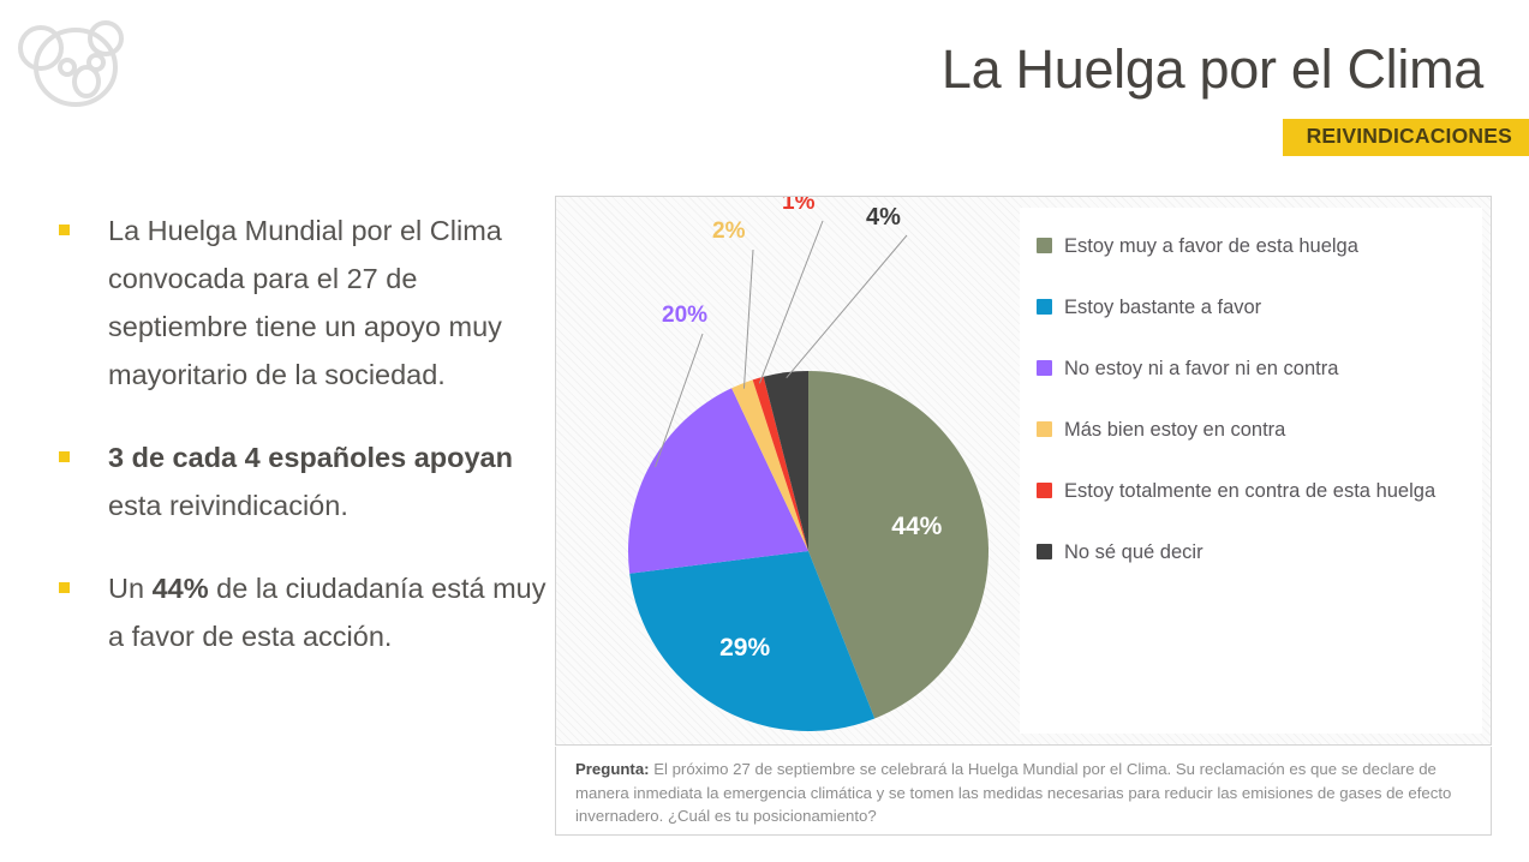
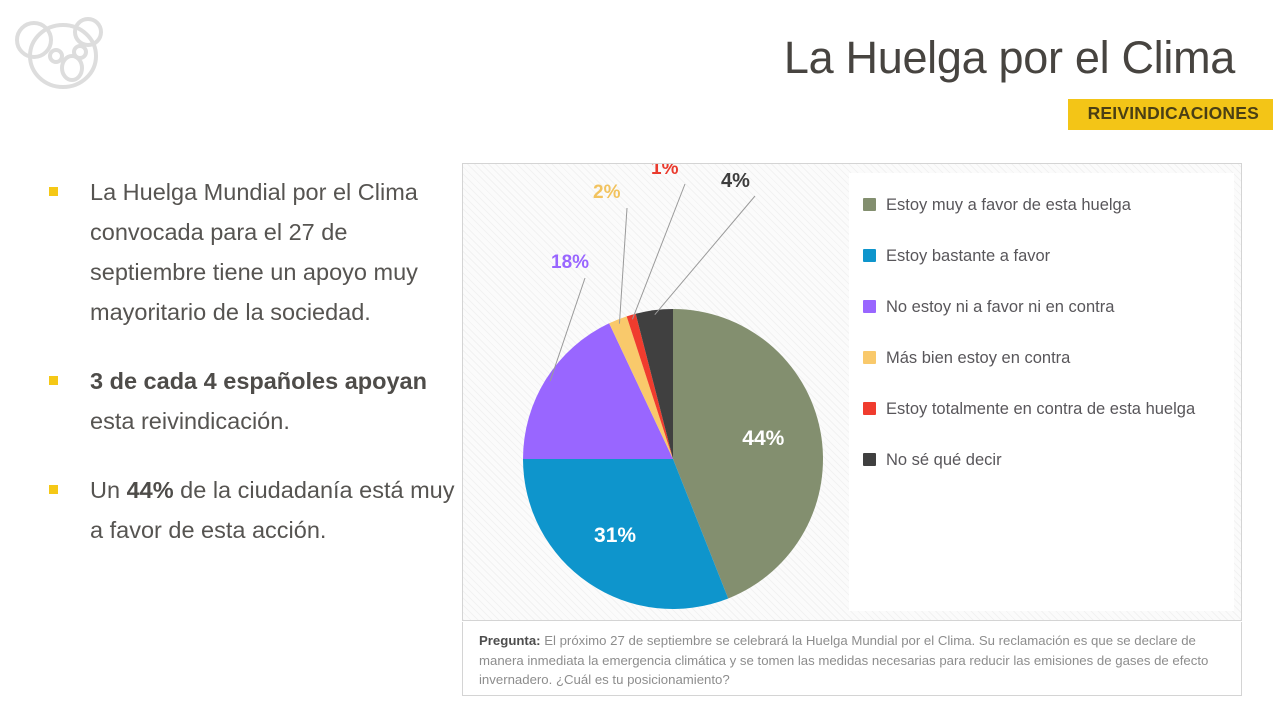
Estoy bastante a favor: 29% -> 31%
No estoy ni a favor ni en contra: 20% -> 18%
